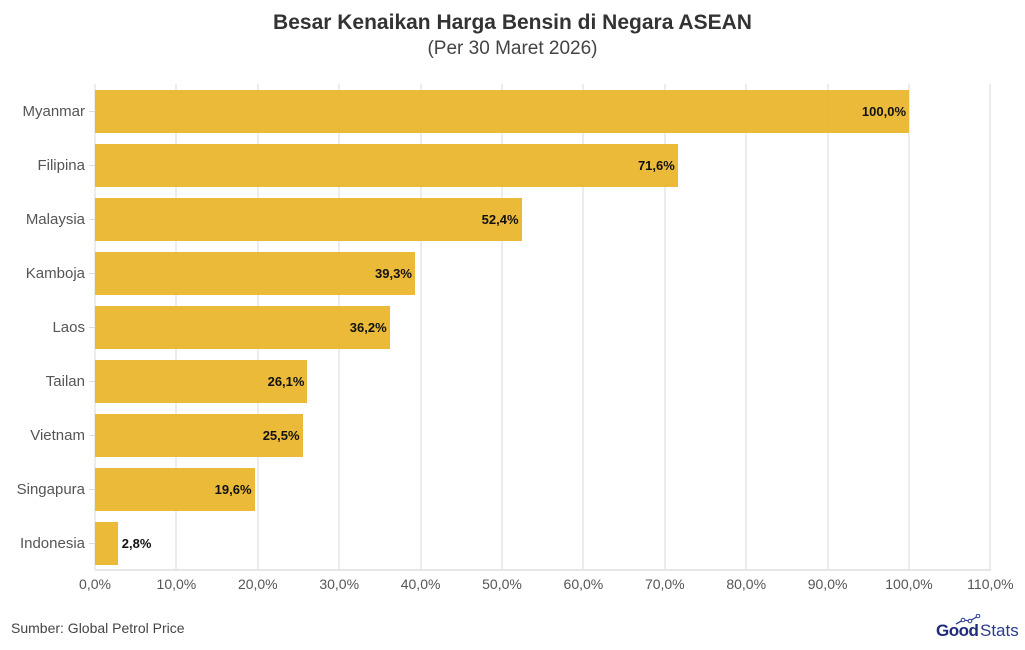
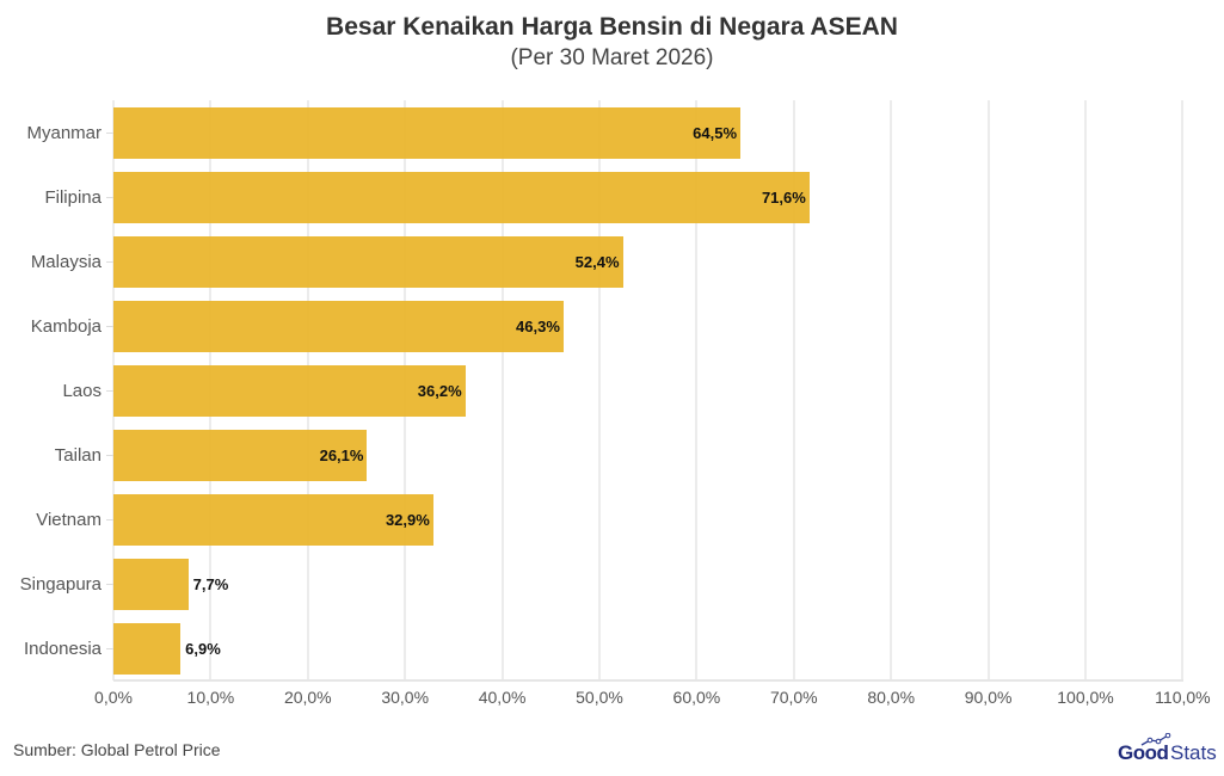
Myanmar: 100,0% -> 64,5%
Kamboja: 39,3% -> 46,3%
Vietnam: 25,5% -> 32,9%
Singapura: 19,6% -> 7,7%
Indonesia: 2,8% -> 6,9%
